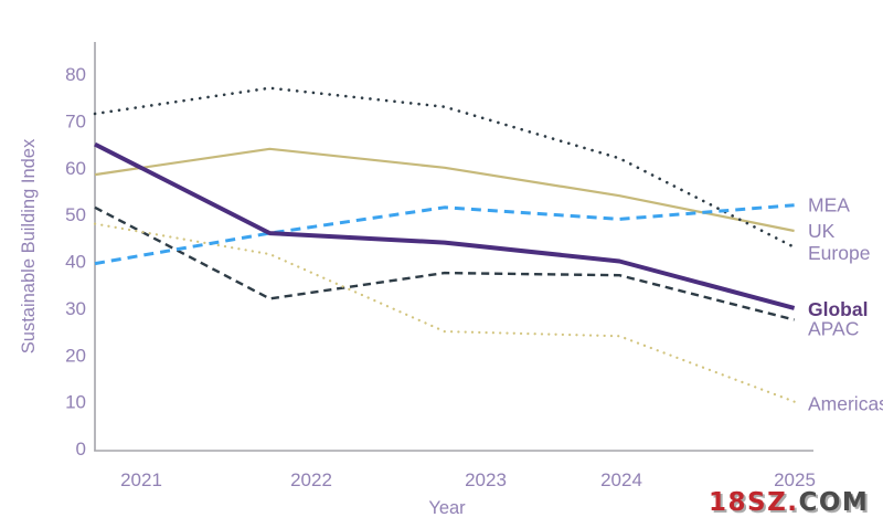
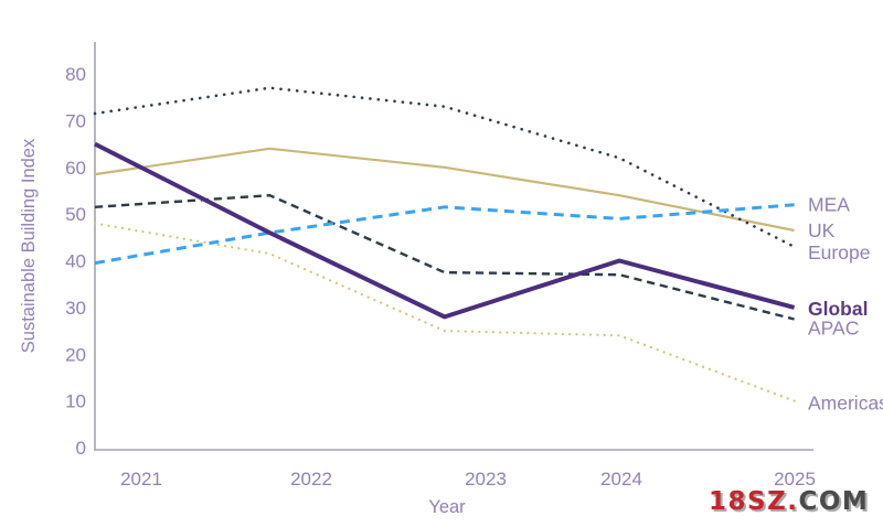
APAC/2022: 32 -> 54
Global/2023: 44 -> 28
